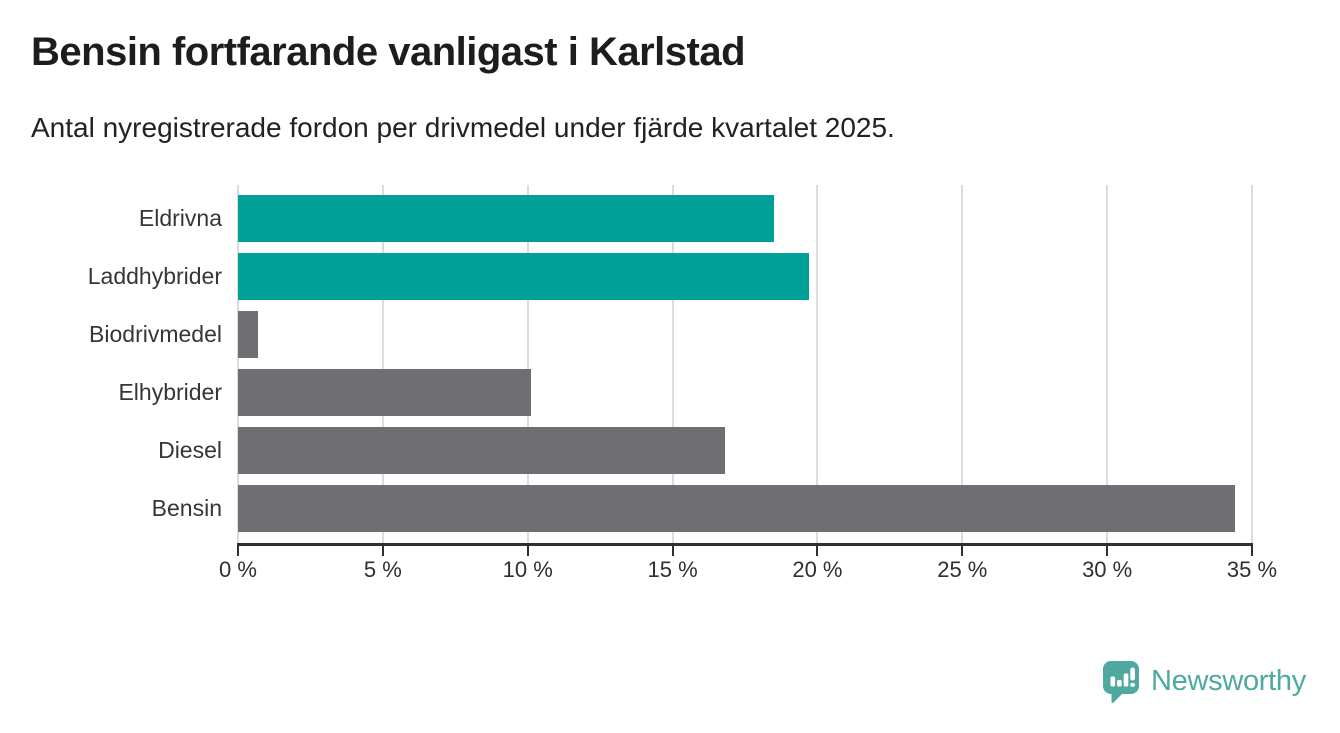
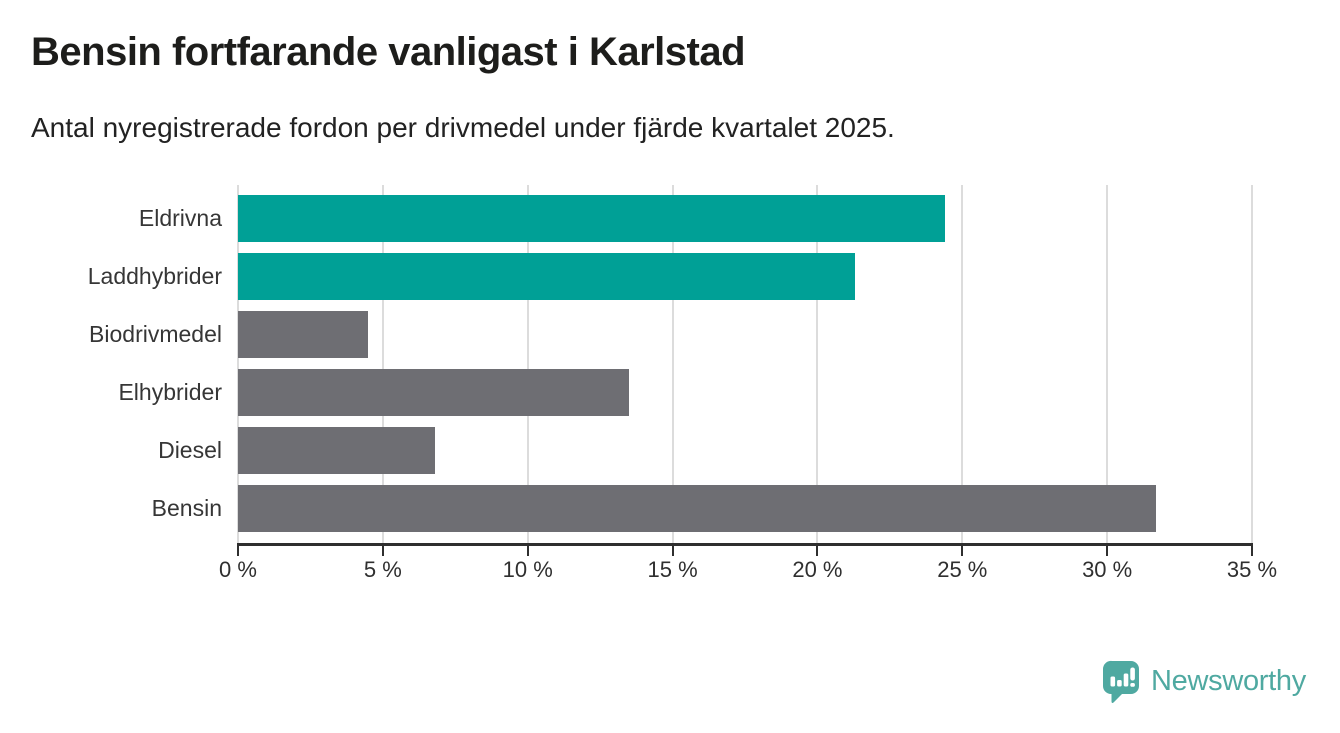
Eldrivna: 18.5% -> 24.4%
Laddhybrider: 19.7% -> 21.3%
Biodrivmedel: 0.7% -> 4.5%
Elhybrider: 10.1% -> 13.5%
Diesel: 16.8% -> 6.8%
Bensin: 34.4% -> 31.7%
